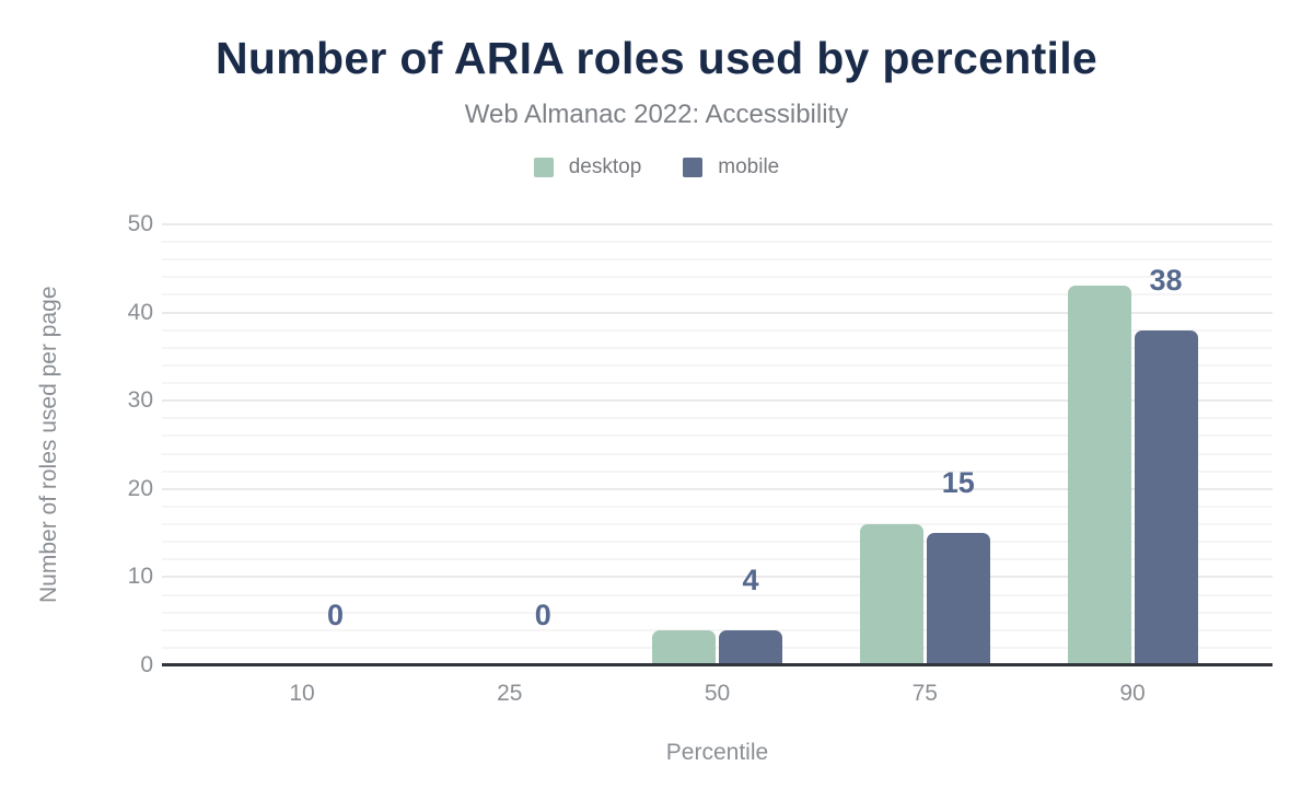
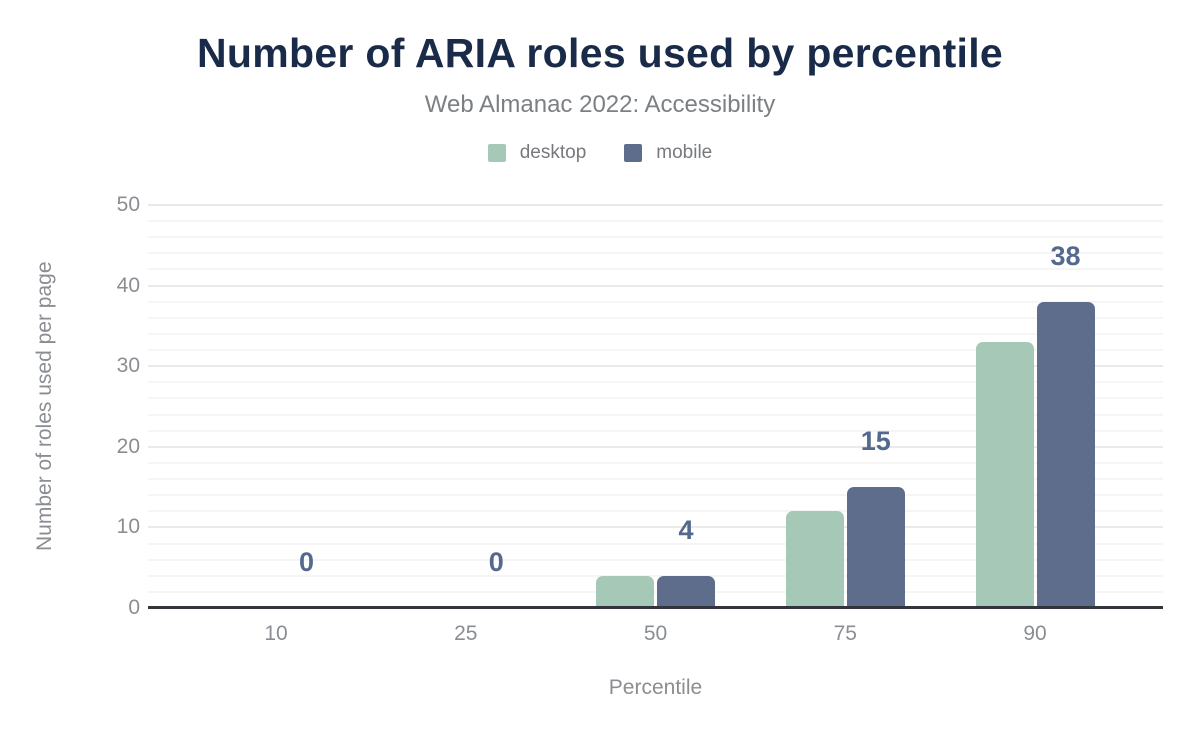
desktop/75: 16 -> 12
desktop/90: 43 -> 33
